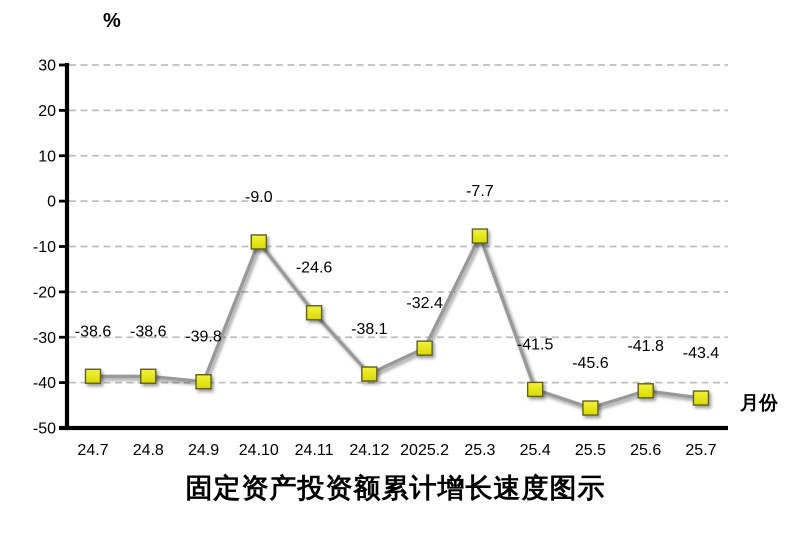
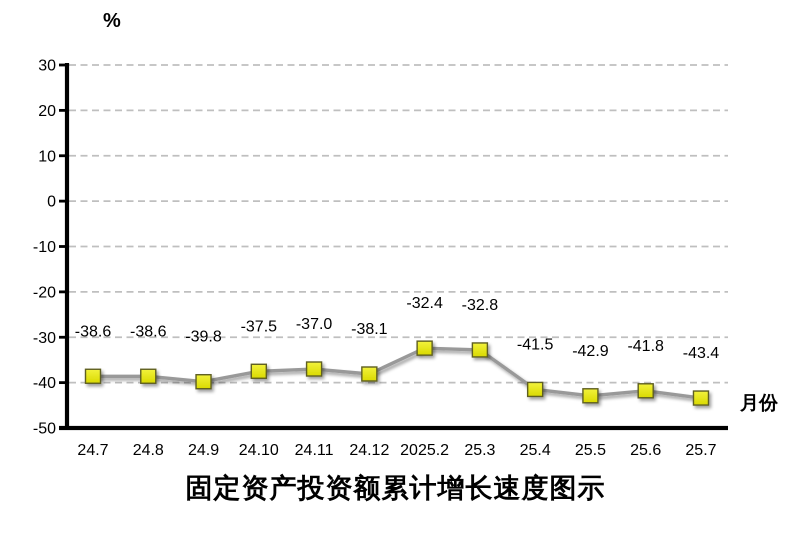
24.10: -9.0 -> -37.5
24.11: -24.6 -> -37.0
25.3: -7.7 -> -32.8
25.5: -45.6 -> -42.9
